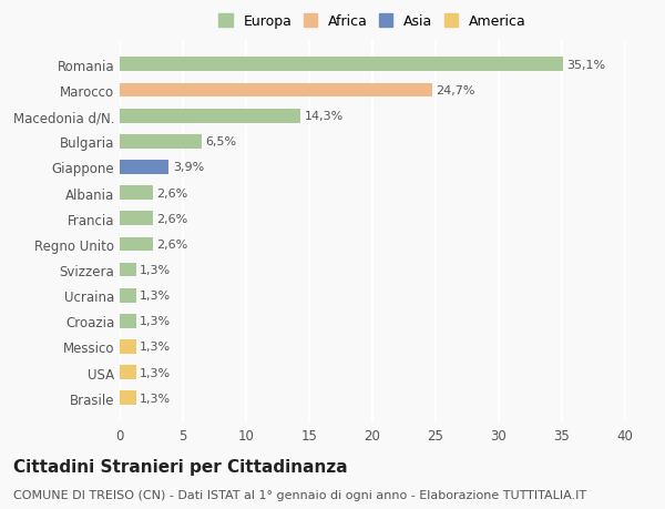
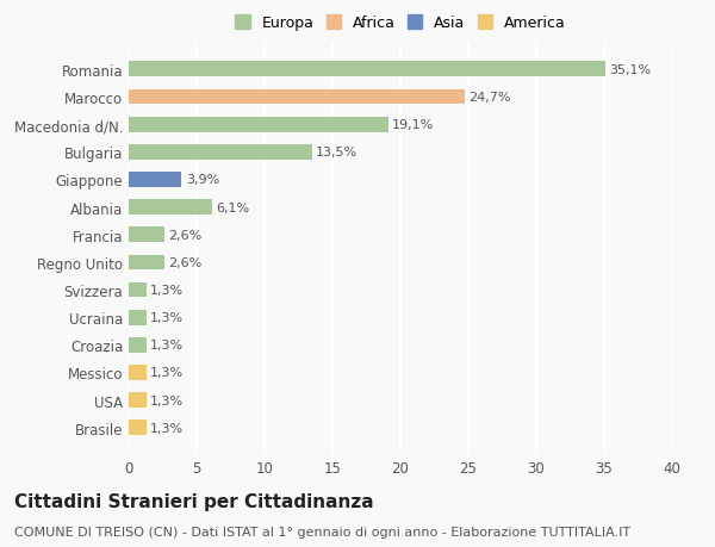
Macedonia d/N.: 14,3% -> 19,1%
Bulgaria: 6,5% -> 13,5%
Albania: 2,6% -> 6,1%
